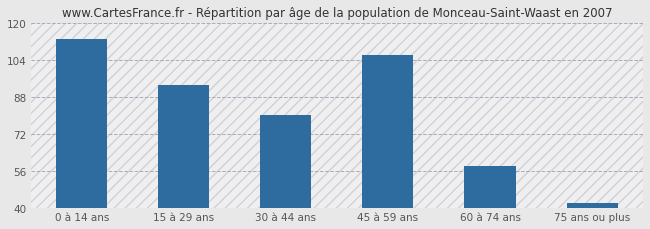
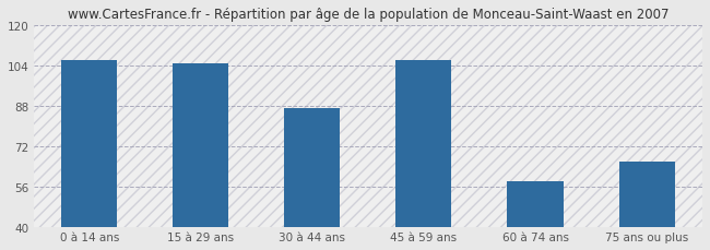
0 à 14 ans: 113 -> 106
15 à 29 ans: 93 -> 105
30 à 44 ans: 80 -> 87
75 ans ou plus: 42 -> 66
